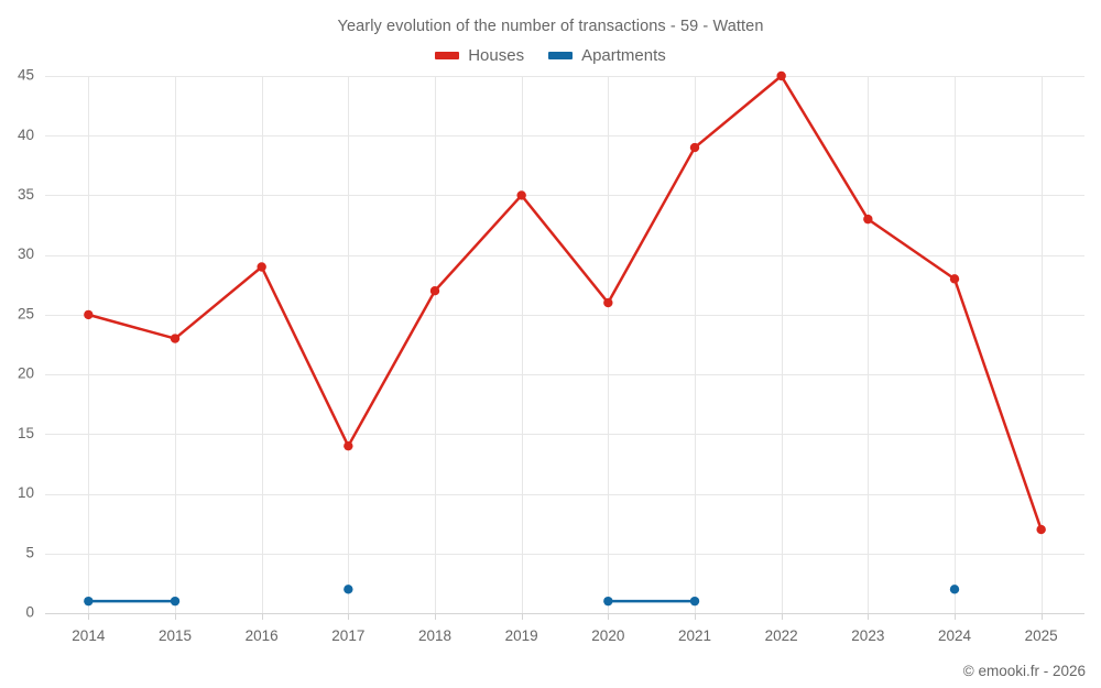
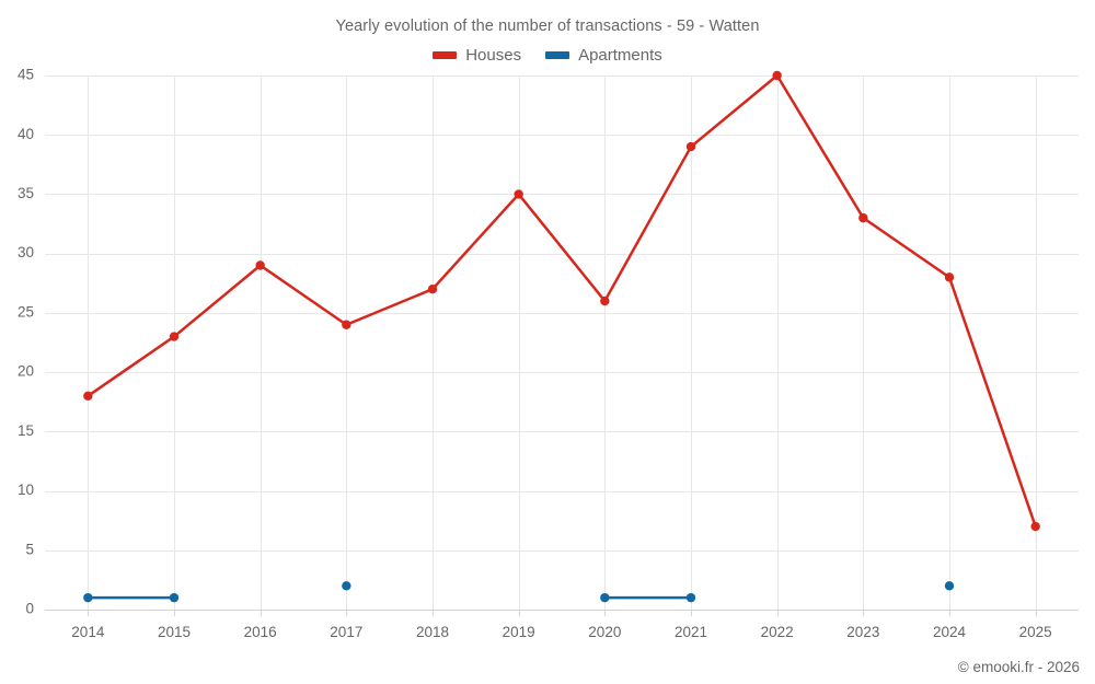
Houses/2014: 25 -> 18
Houses/2017: 14 -> 24
